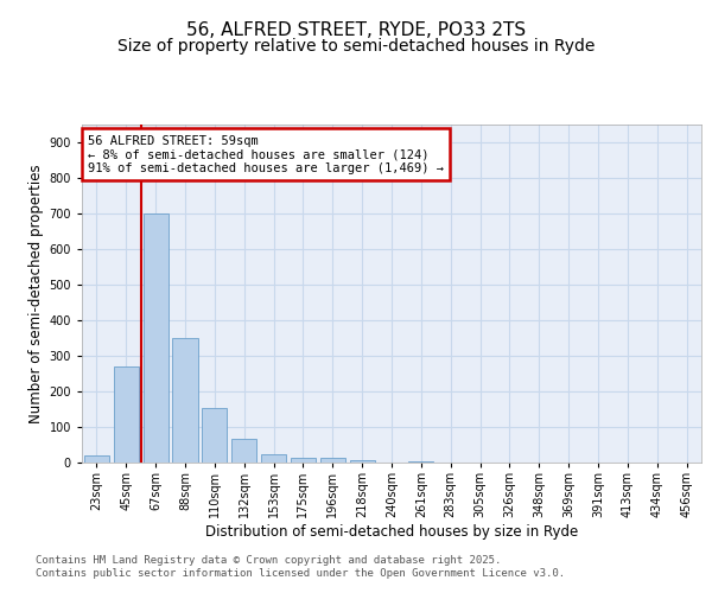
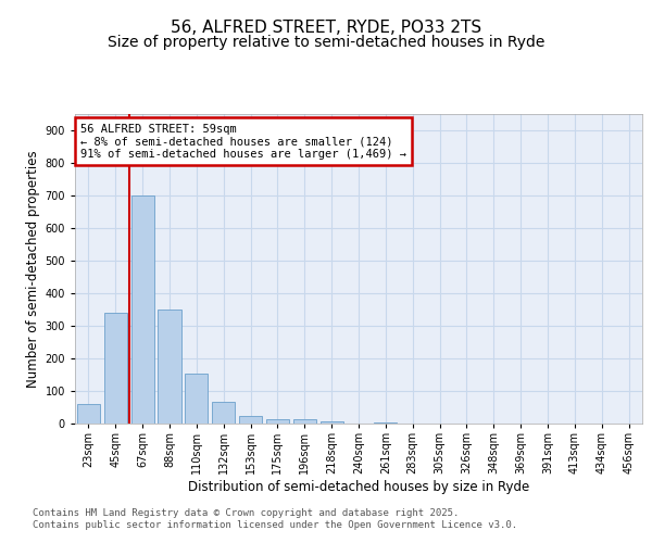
23sqm: 20 -> 60
45sqm: 270 -> 340
